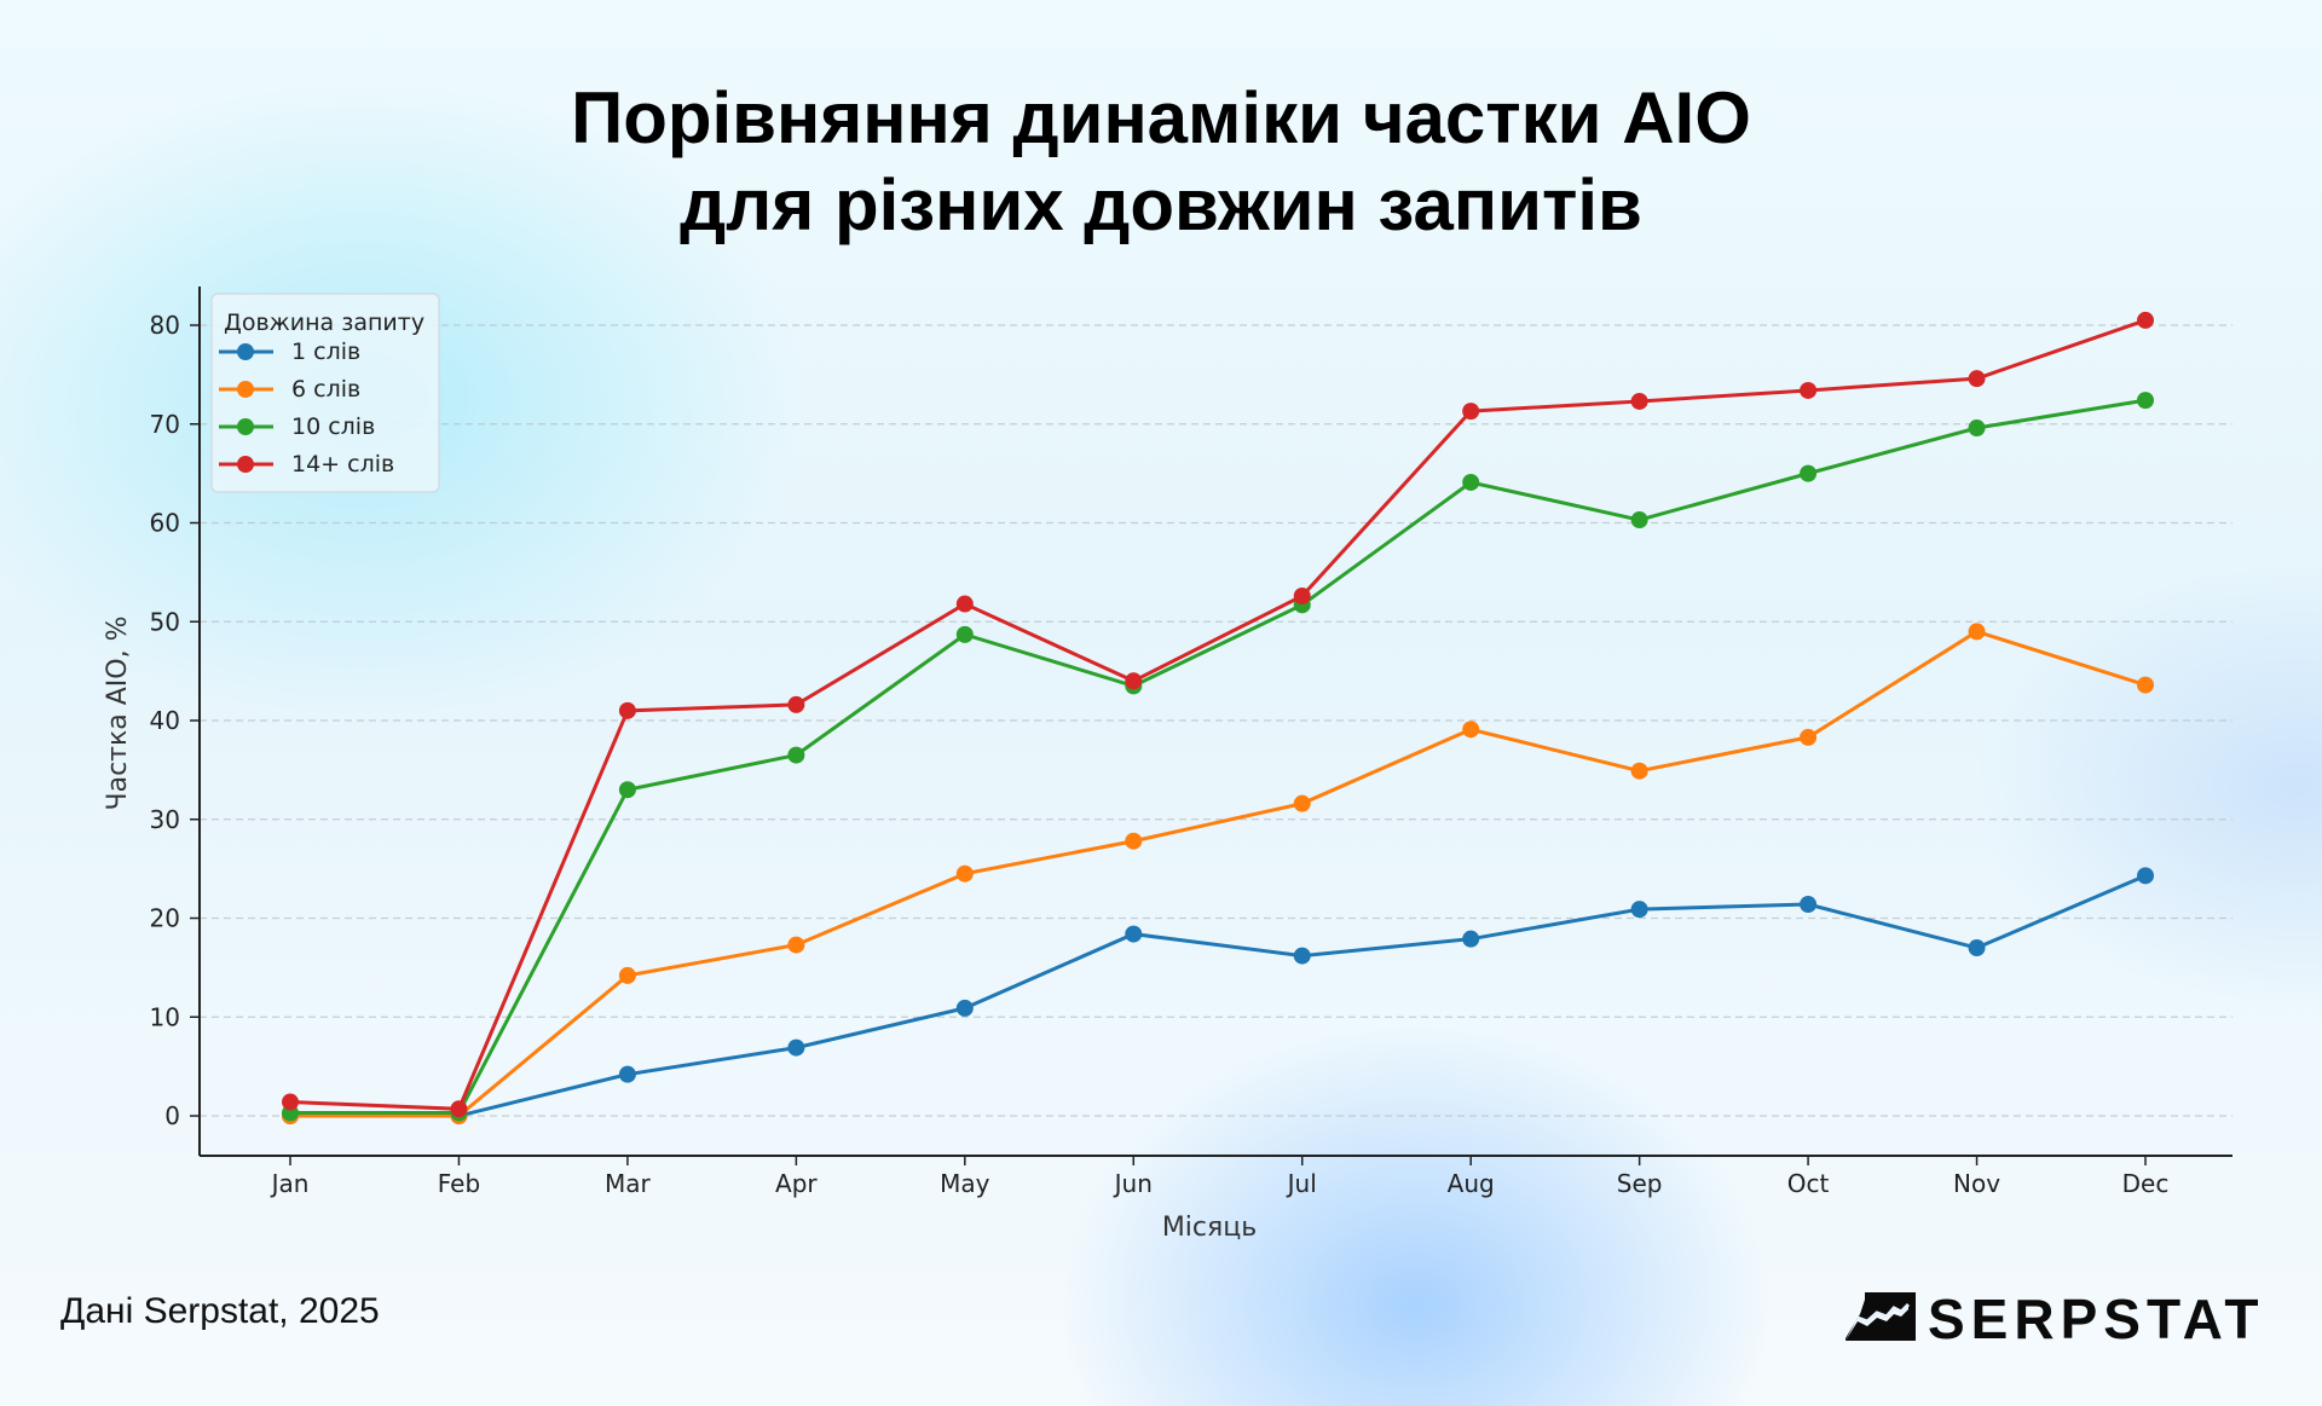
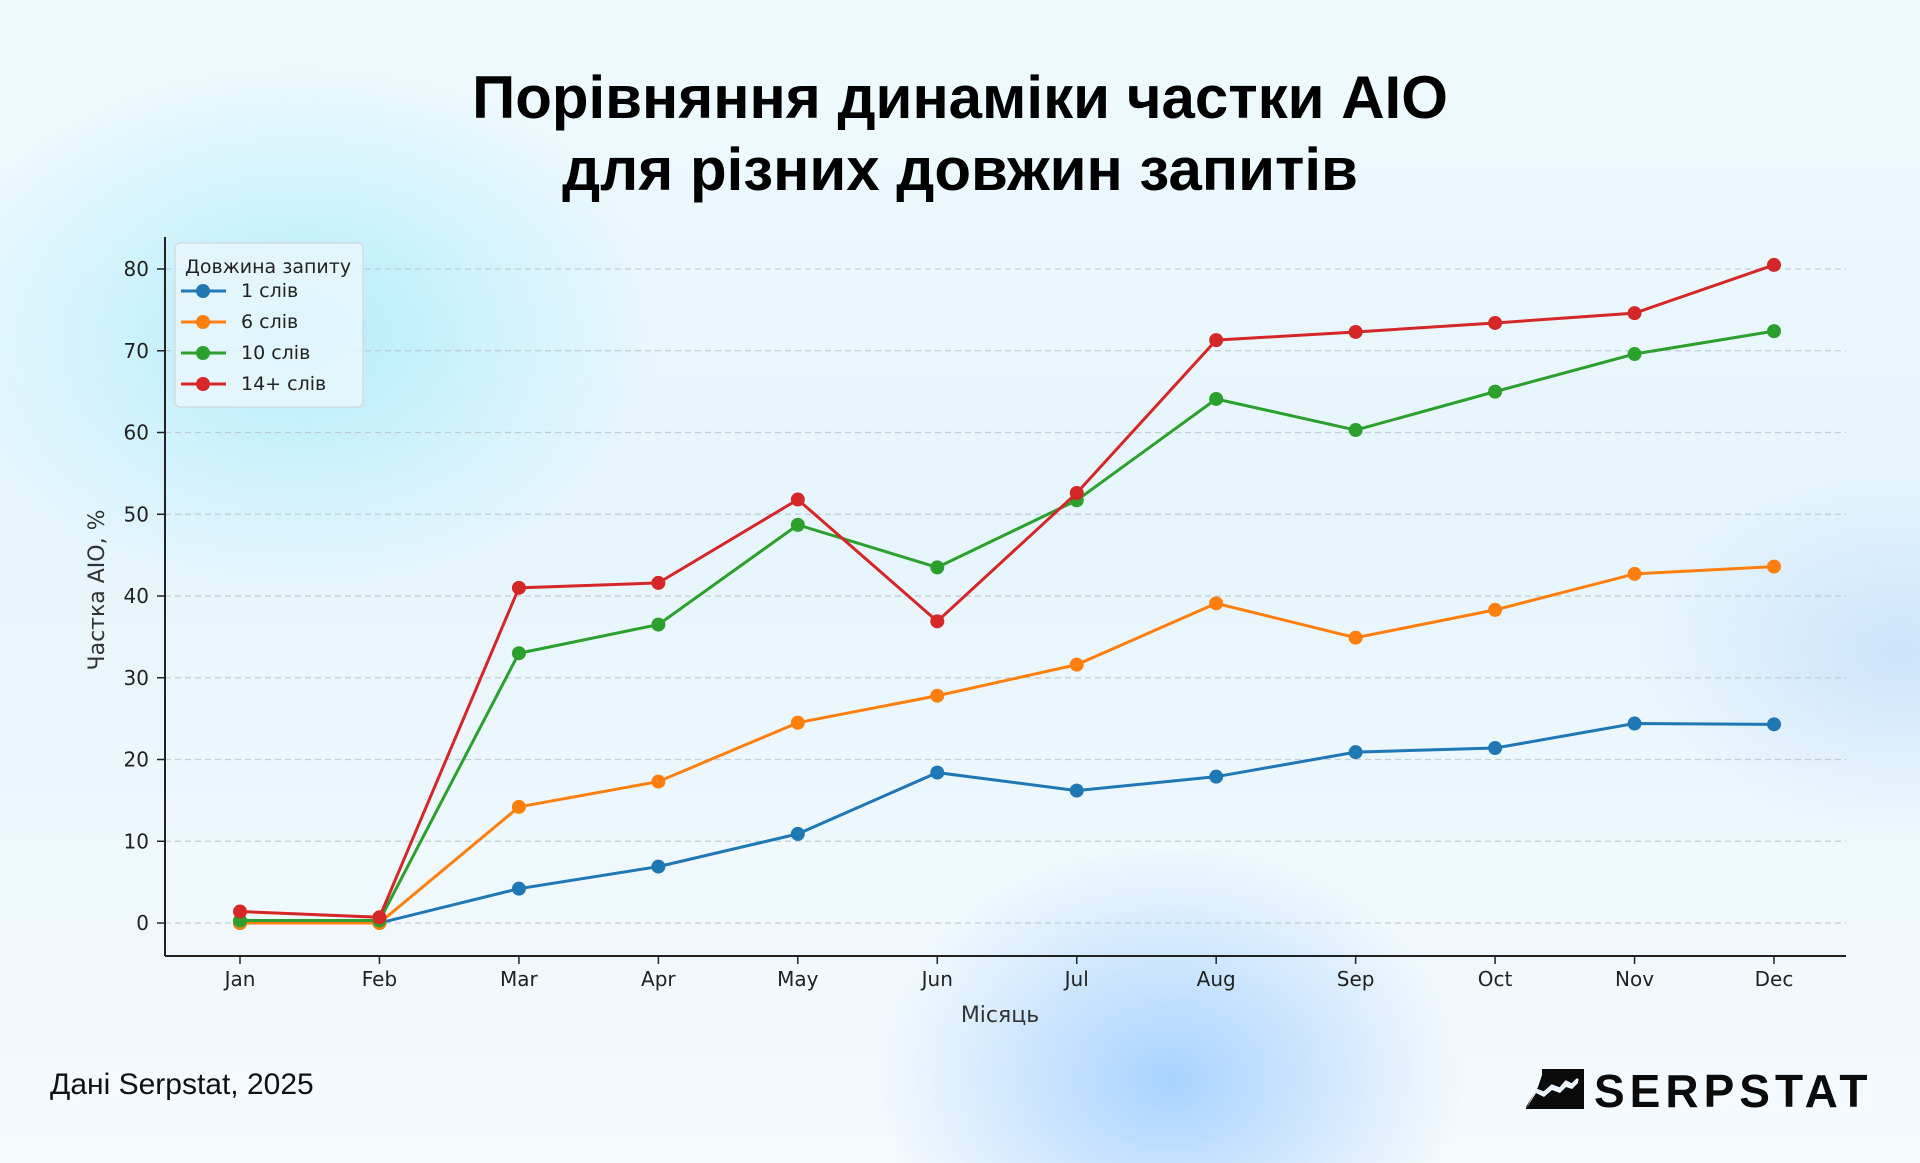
14+ слів/Jun: 44 -> 37
1 слів/Nov: 17 -> 24
6 слів/Nov: 49 -> 43
